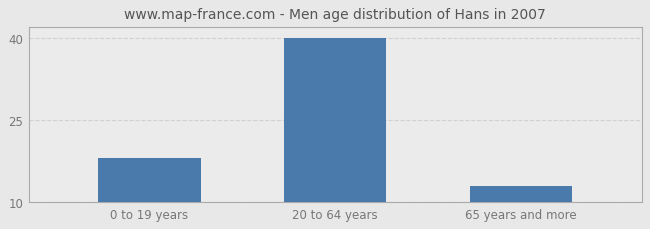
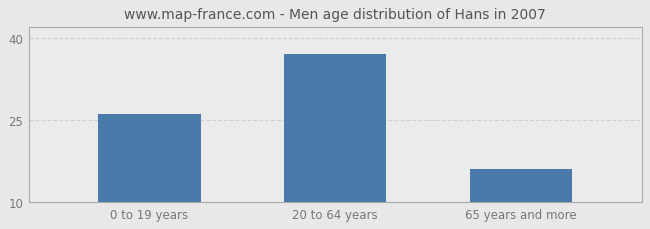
0 to 19 years: 18 -> 26
20 to 64 years: 40 -> 37
65 years and more: 13 -> 16
